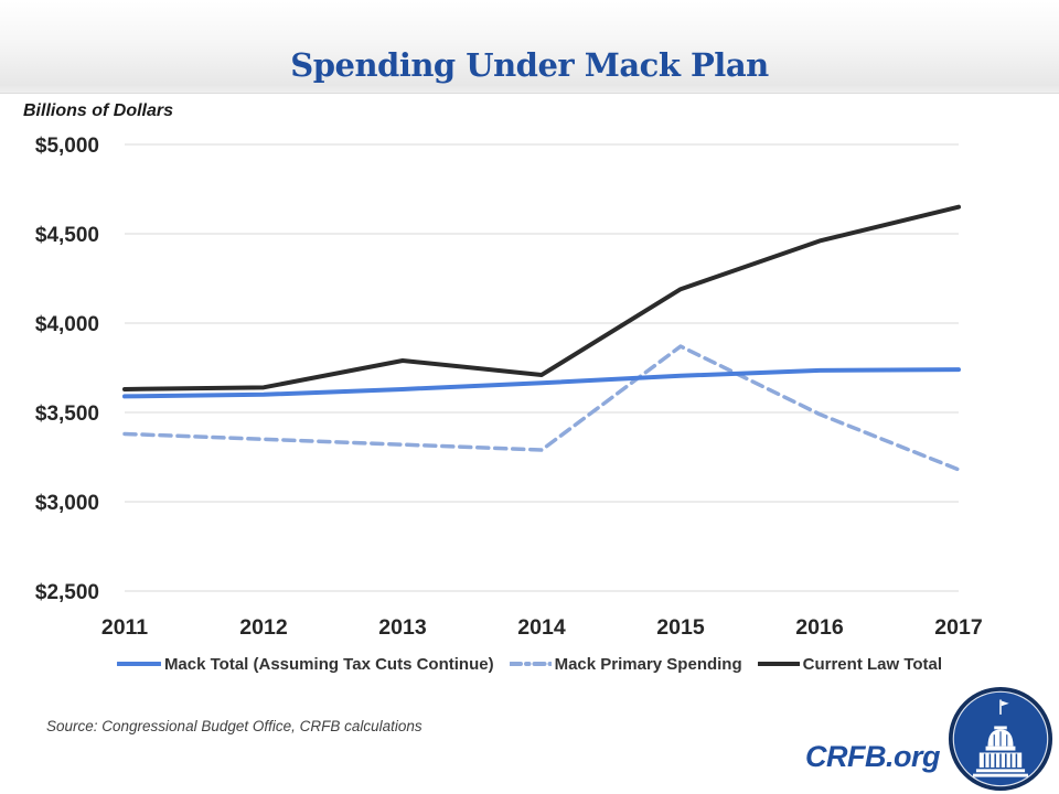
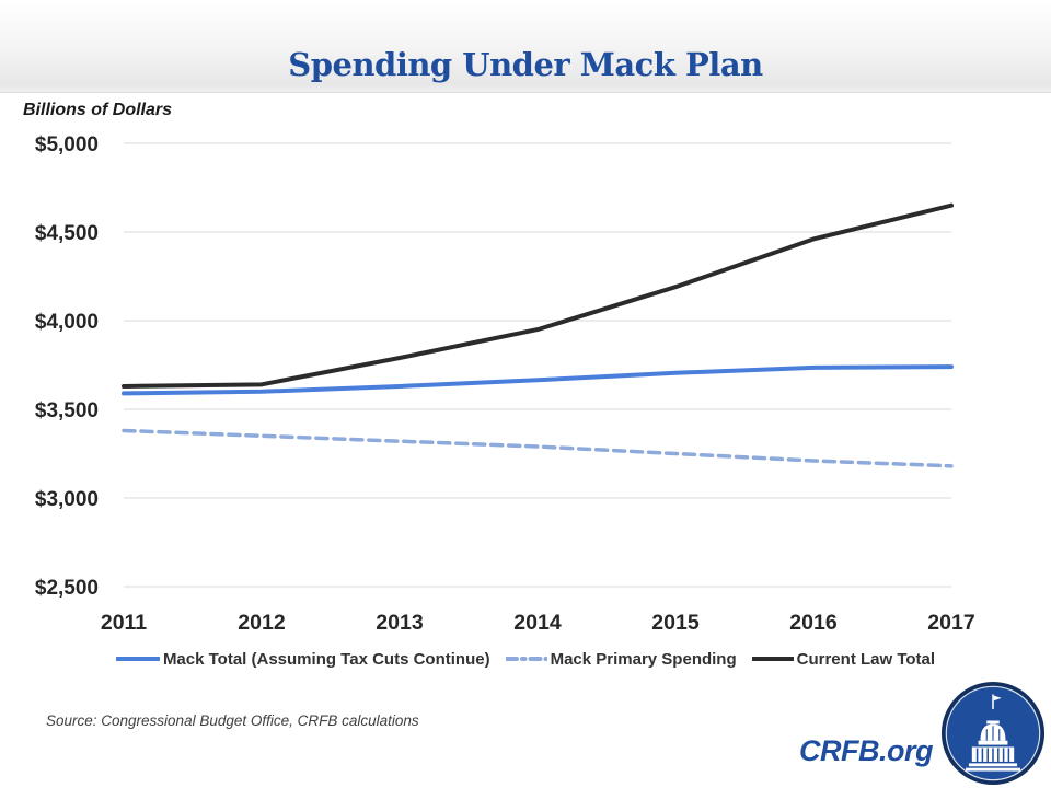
Current Law Total/2014: $3710 -> $3950
Mack Primary Spending/2015: $3870 -> $3250
Mack Primary Spending/2016: $3490 -> $3210
